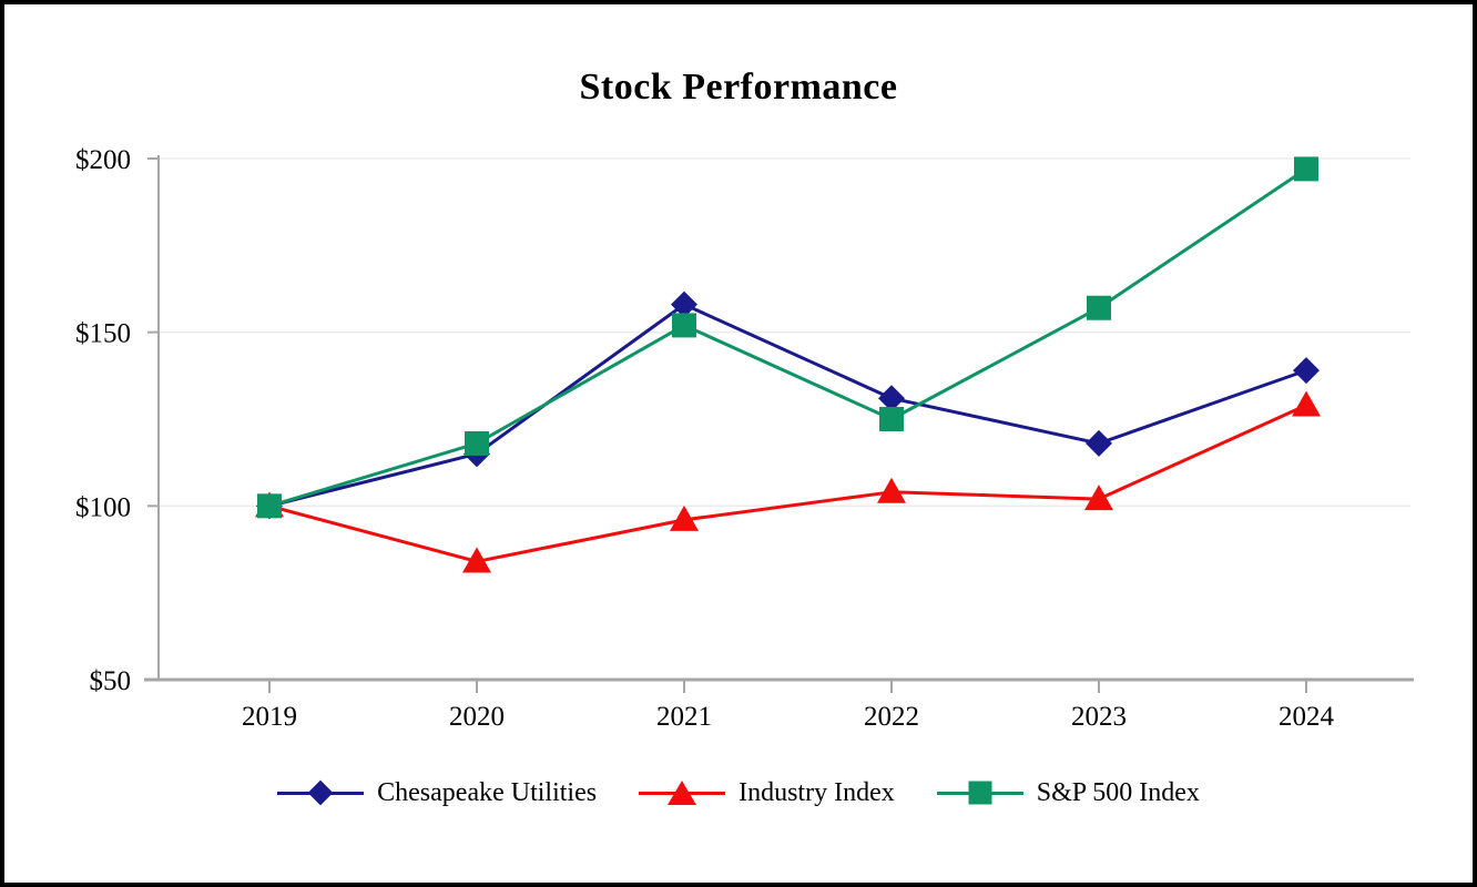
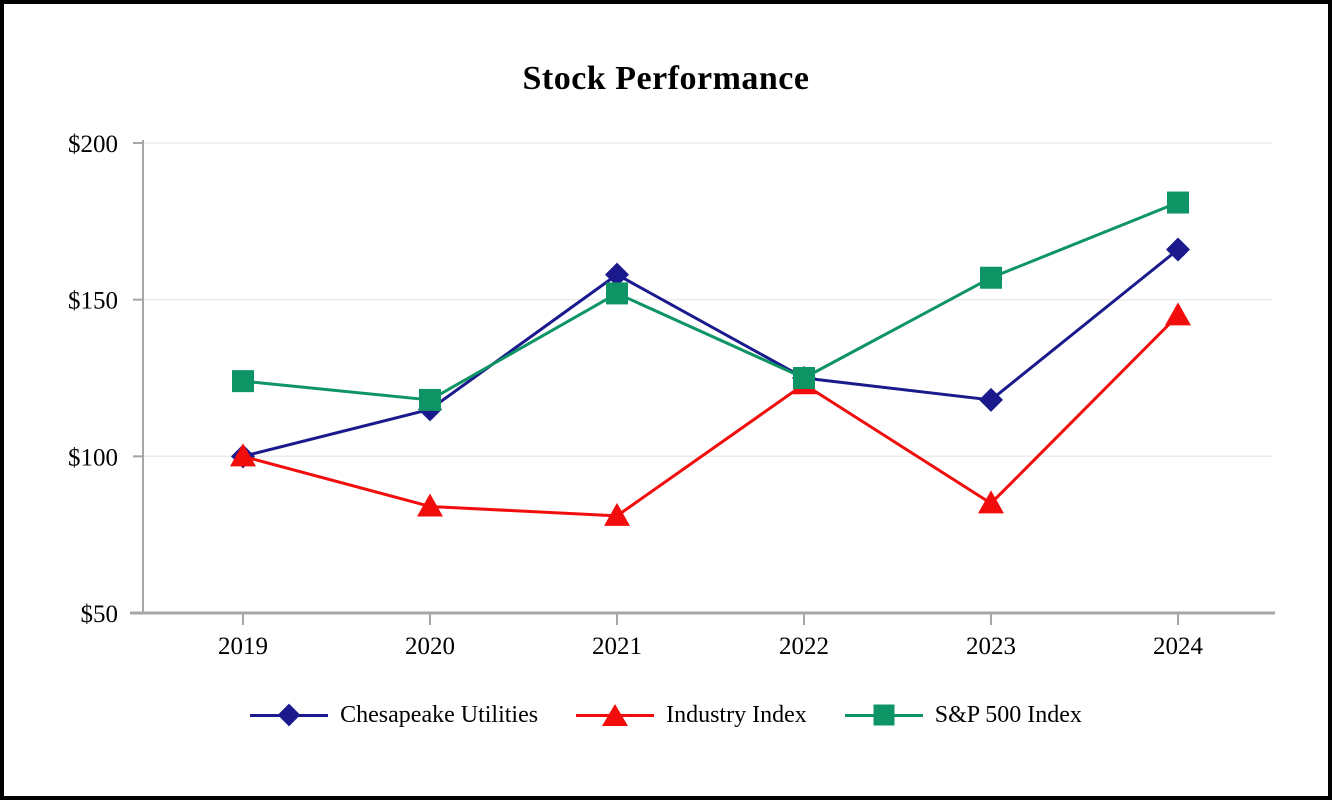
S&P 500 Index/2019: $100 -> $124
Industry Index/2021: $96 -> $81
Chesapeake Utilities/2022: $131 -> $125
Industry Index/2022: $104 -> $123
Industry Index/2023: $102 -> $85
Chesapeake Utilities/2024: $139 -> $166
Industry Index/2024: $129 -> $145
S&P 500 Index/2024: $197 -> $181
